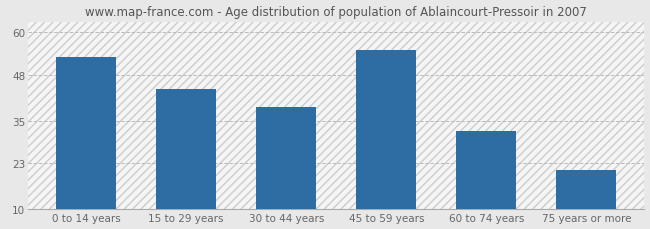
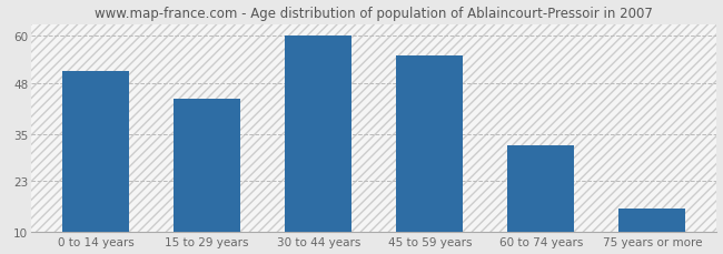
0 to 14 years: 53 -> 51
30 to 44 years: 39 -> 60
75 years or more: 21 -> 16
